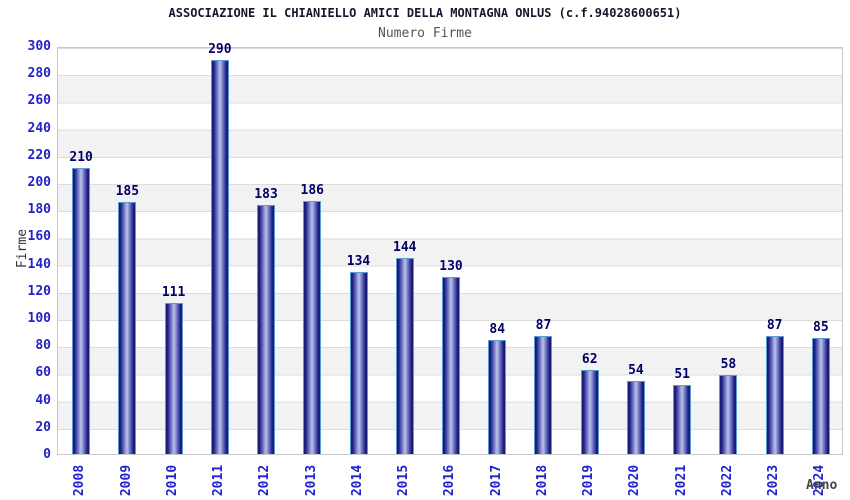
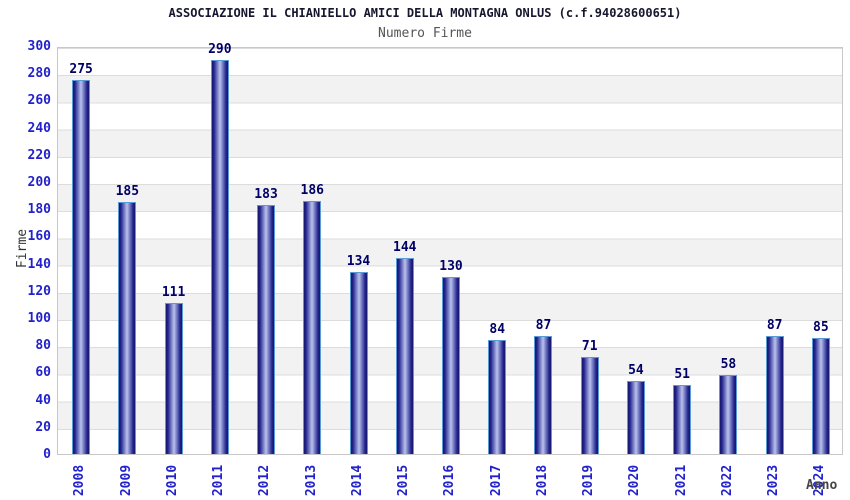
2008: 210 -> 275
2019: 62 -> 71
